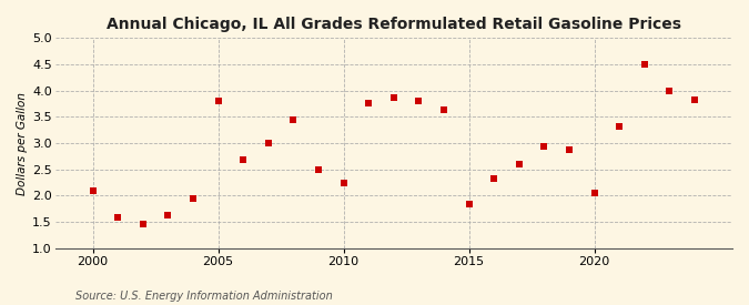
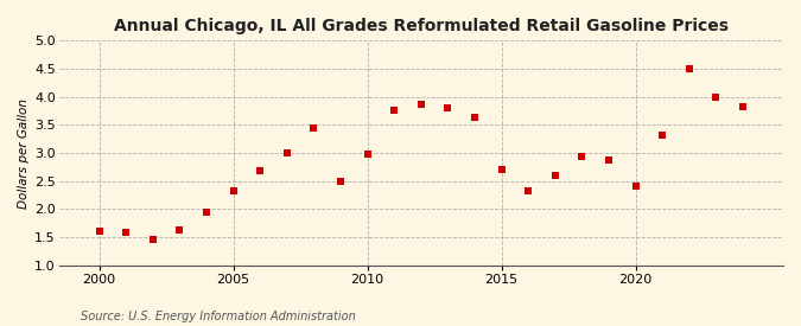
2000: 2.10 -> 1.60
2005: 3.80 -> 2.33
2010: 2.25 -> 2.98
2015: 1.85 -> 2.70
2020: 2.05 -> 2.42
